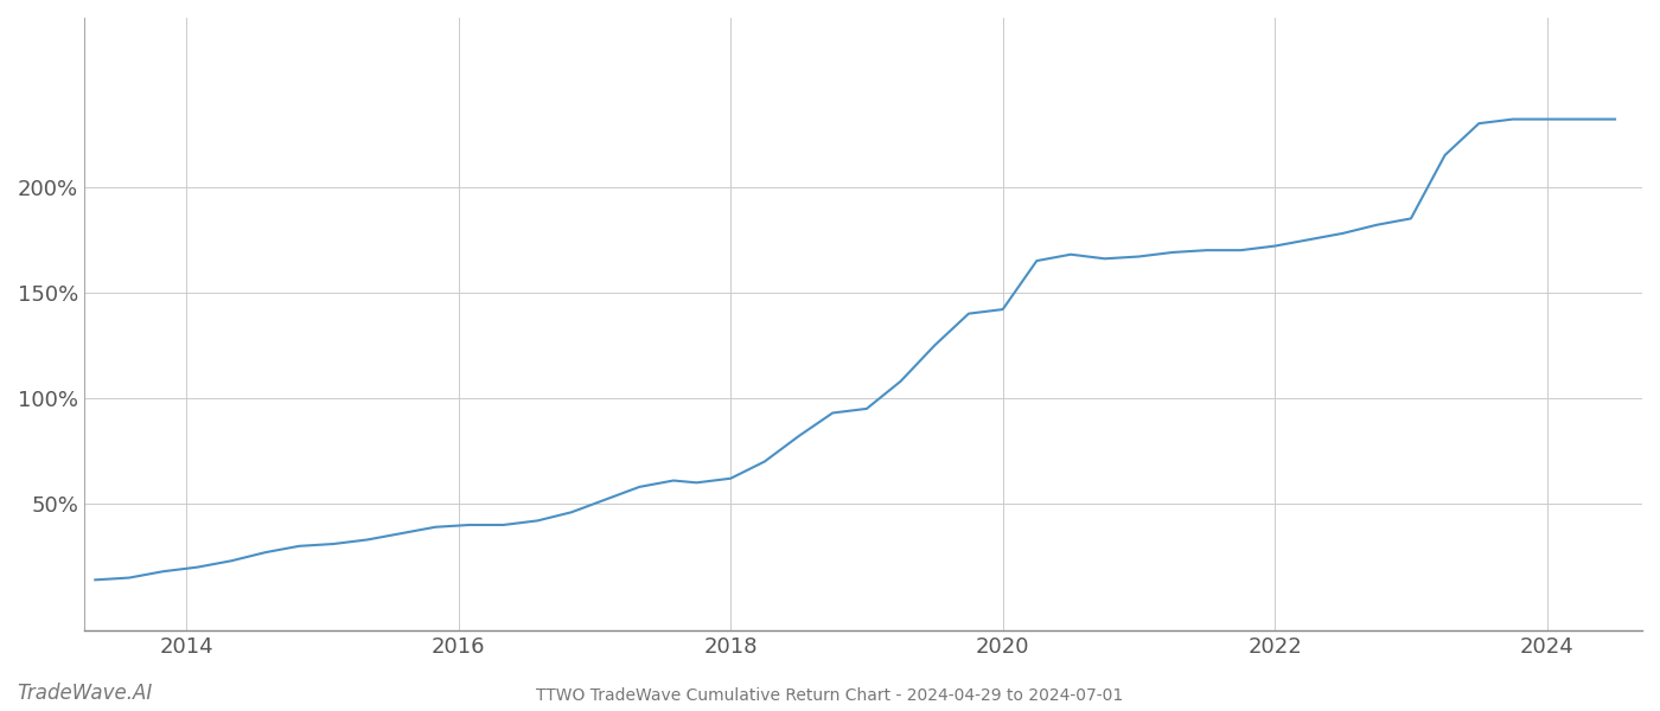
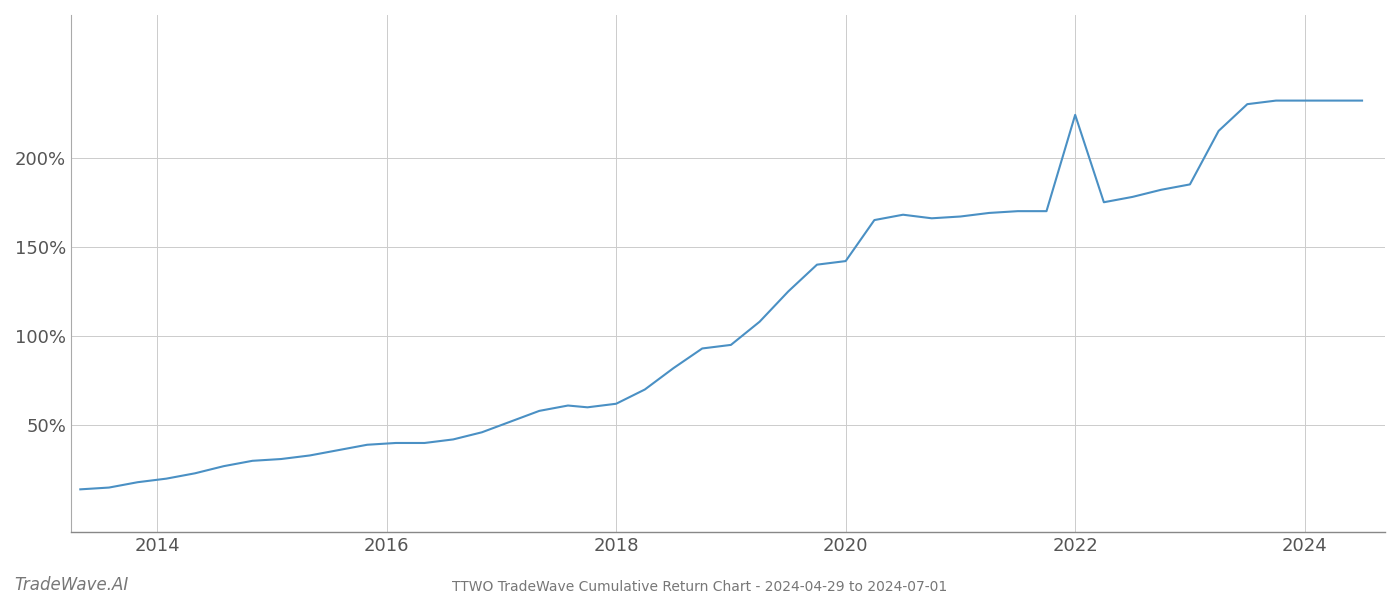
2022: 172% -> 224%
